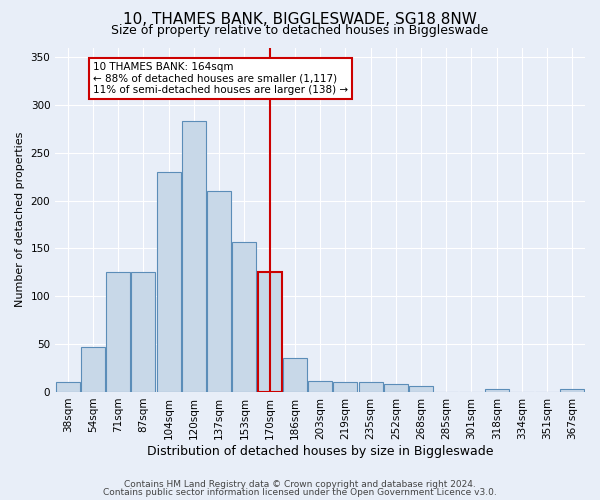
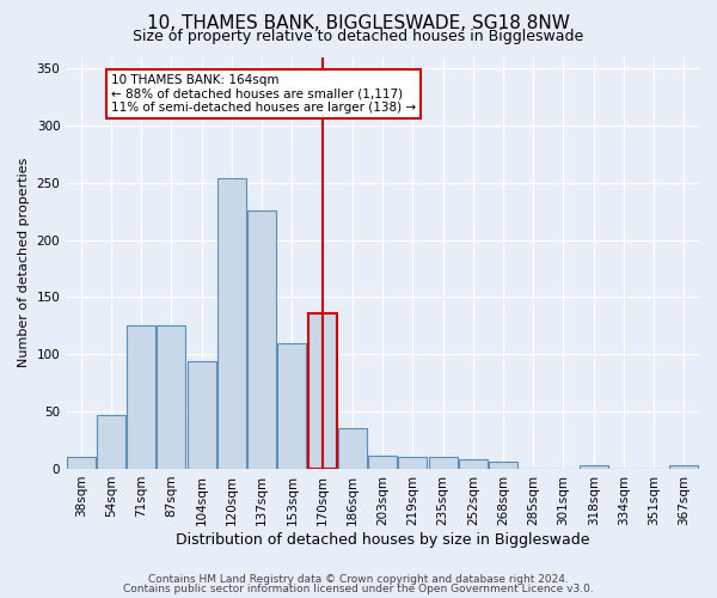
104sqm: 230 -> 94
120sqm: 283 -> 254
137sqm: 210 -> 226
153sqm: 157 -> 110
170sqm: 125 -> 136
